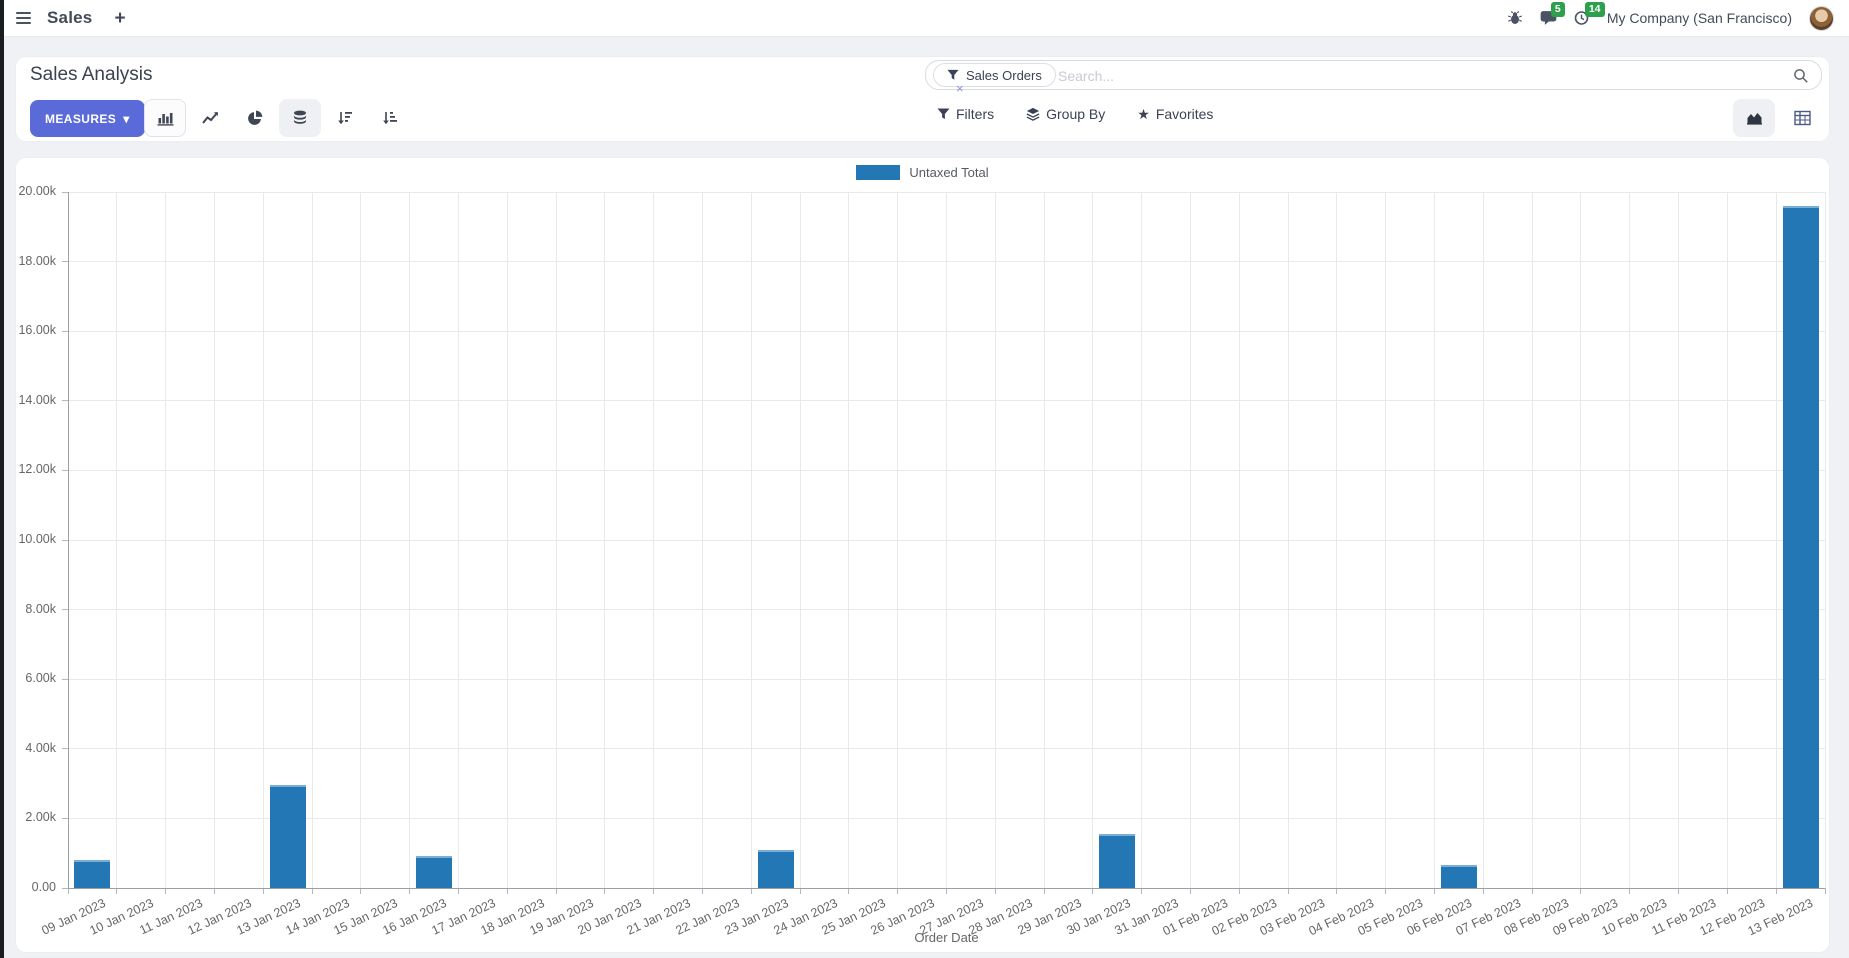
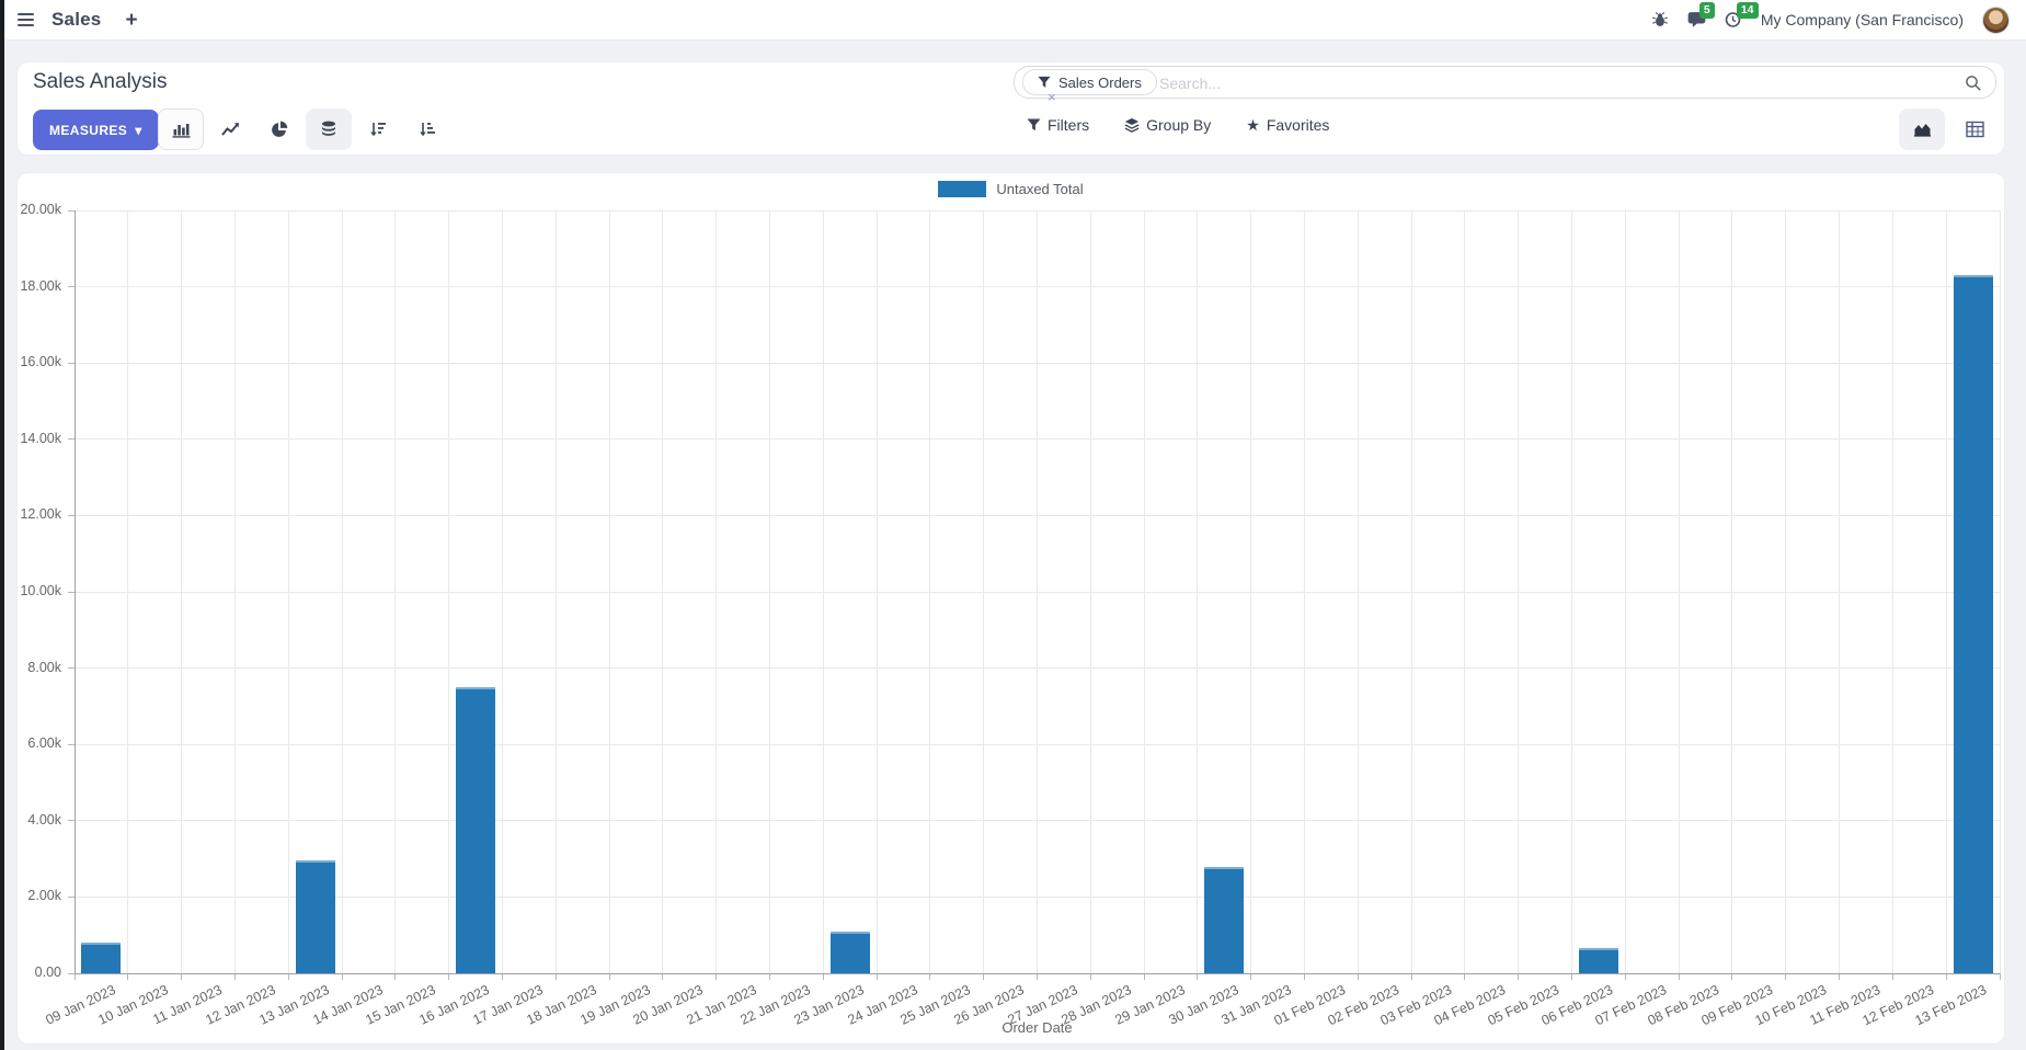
16 Jan 2023: 0.9k -> 7.5k
30 Jan 2023: 1.6k -> 2.8k
13 Feb 2023: 19.6k -> 18.3k
